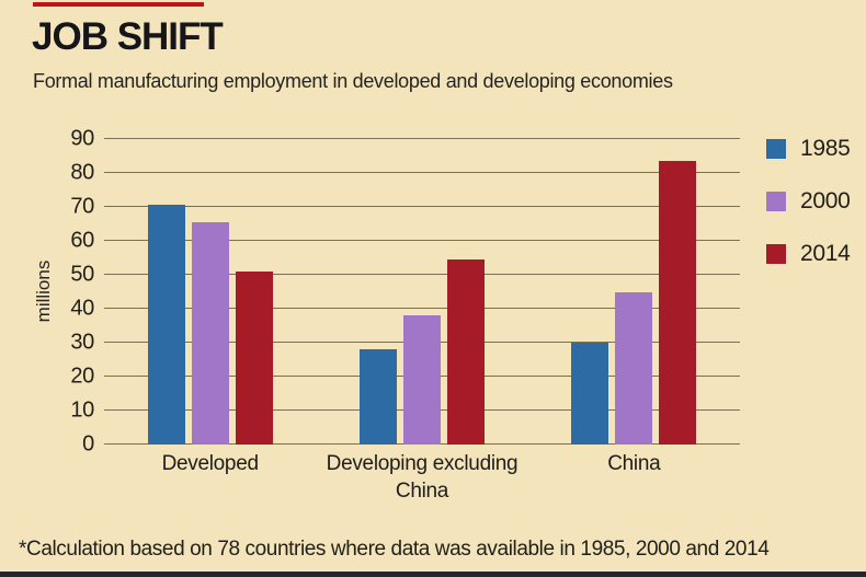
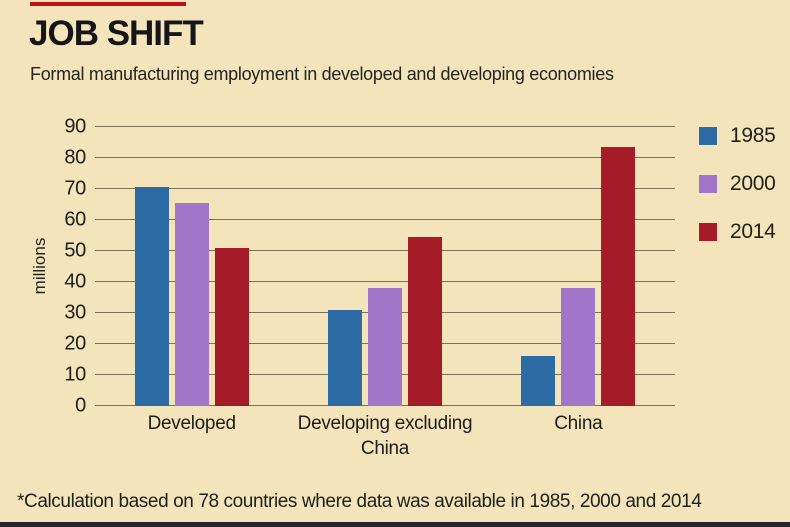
1985/Developing excluding China: 28 -> 31
1985/China: 30 -> 16
2000/China: 45 -> 38
